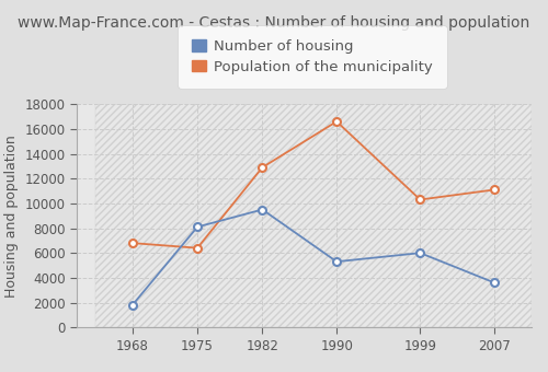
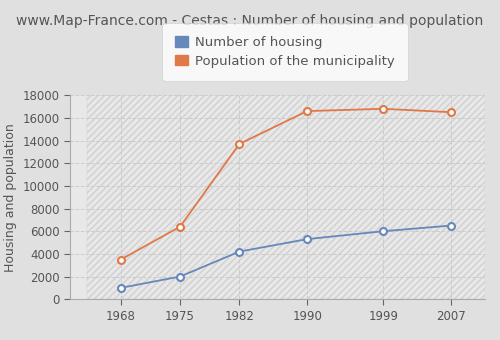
Number of housing/1968: 1800 -> 1000
Population of the municipality/1968: 6800 -> 3500
Number of housing/1975: 8100 -> 2000
Number of housing/1982: 9500 -> 4200
Population of the municipality/1982: 12900 -> 13700
Population of the municipality/1999: 10300 -> 16800
Number of housing/2007: 3600 -> 6500
Population of the municipality/2007: 11100 -> 16500
